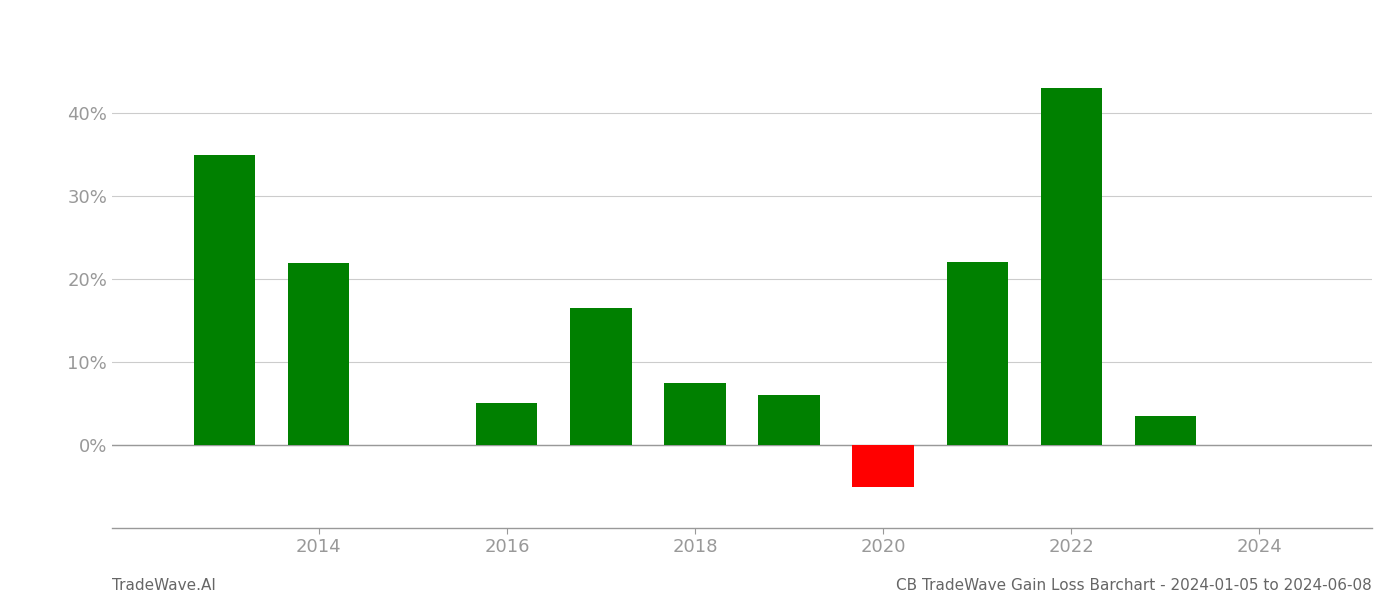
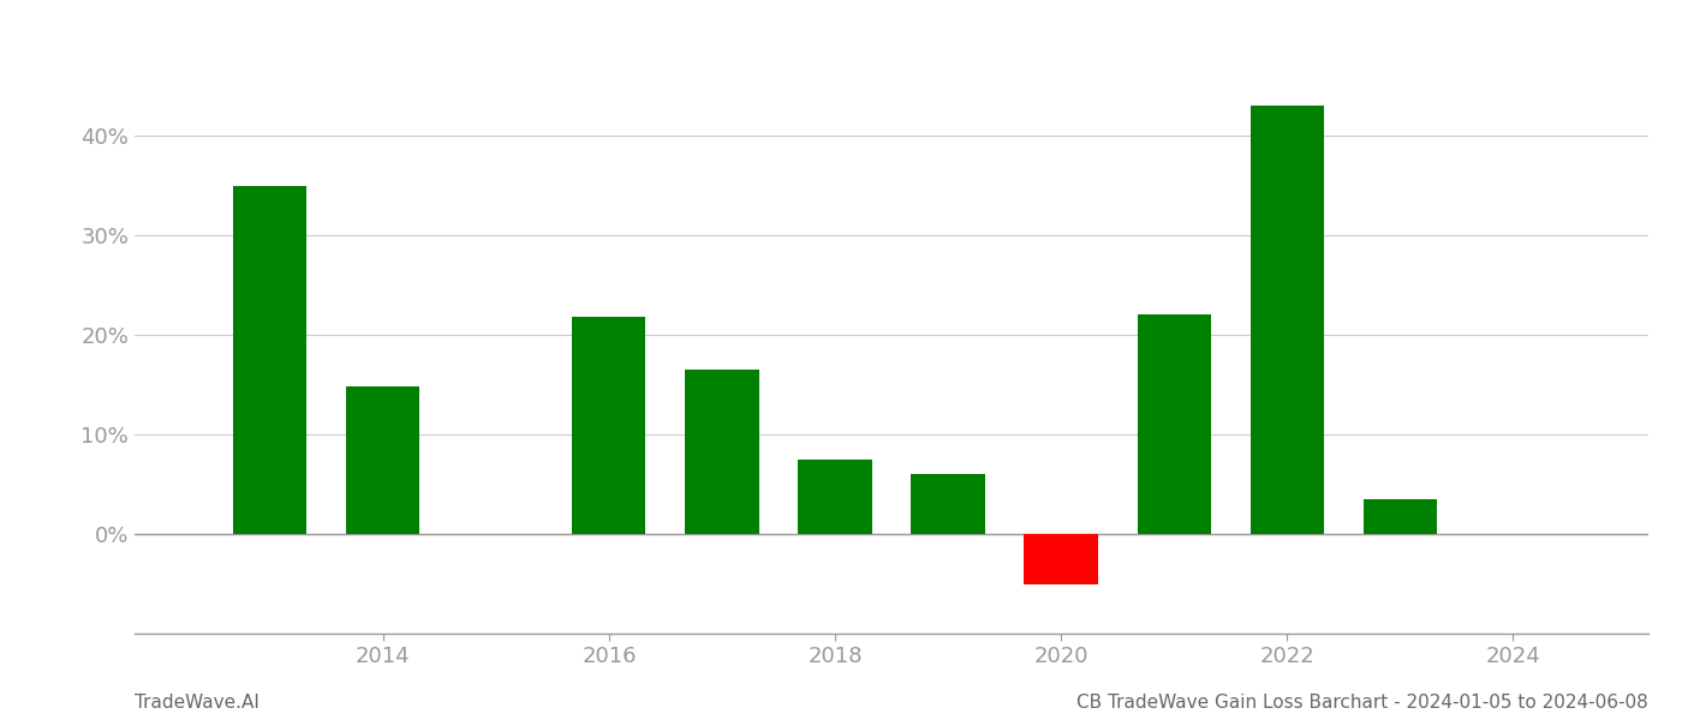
2014: 21.9% -> 14.8%
2016: 5.1% -> 21.8%
